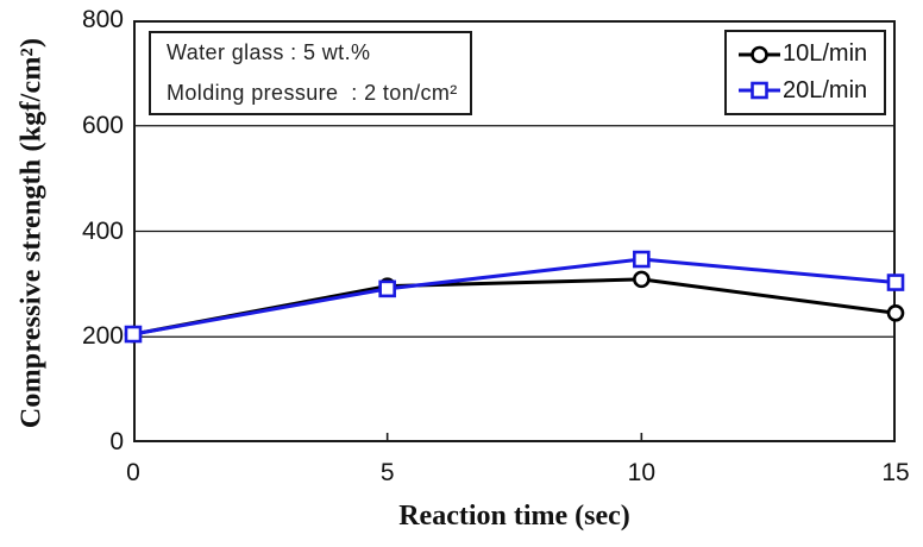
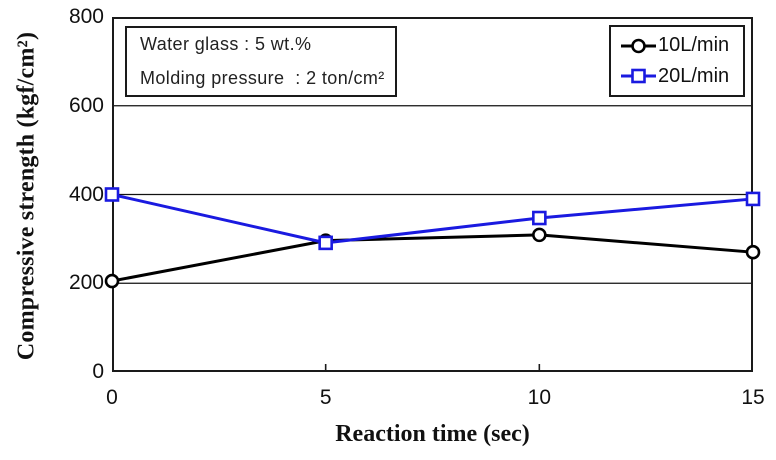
20L/min/0: 200 -> 400
10L/min/15: 240 -> 270
20L/min/15: 300 -> 390
